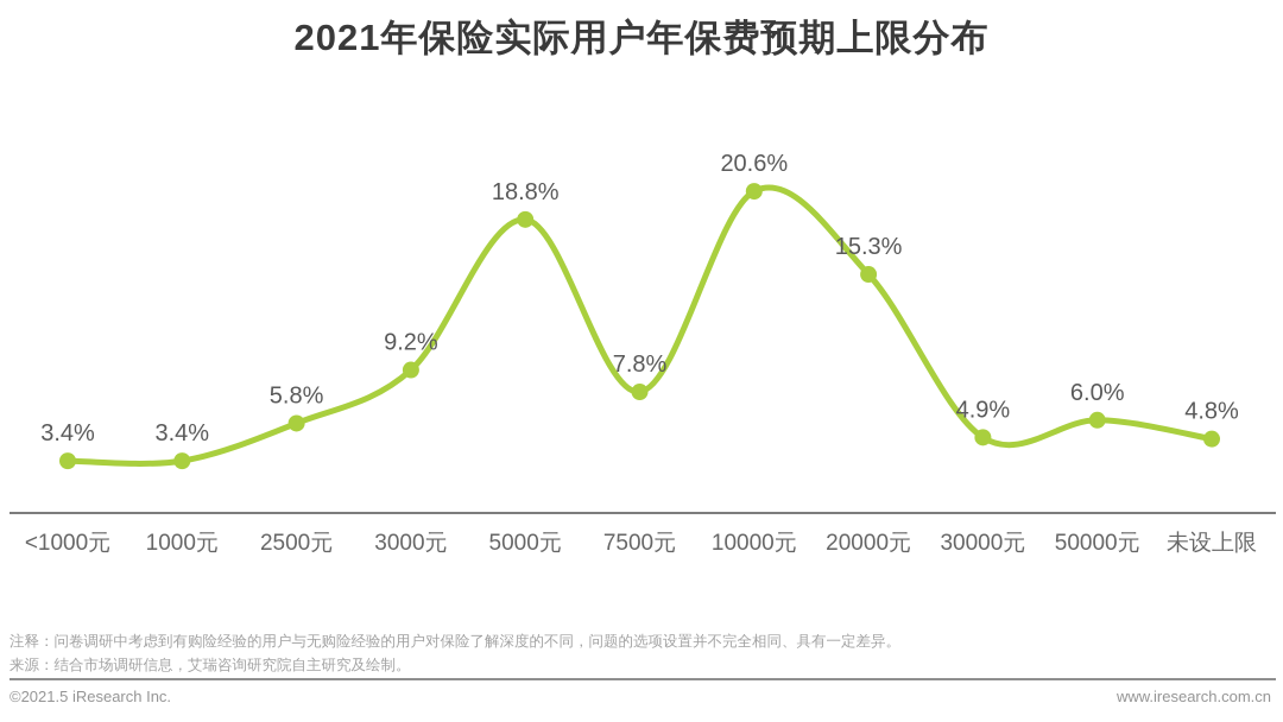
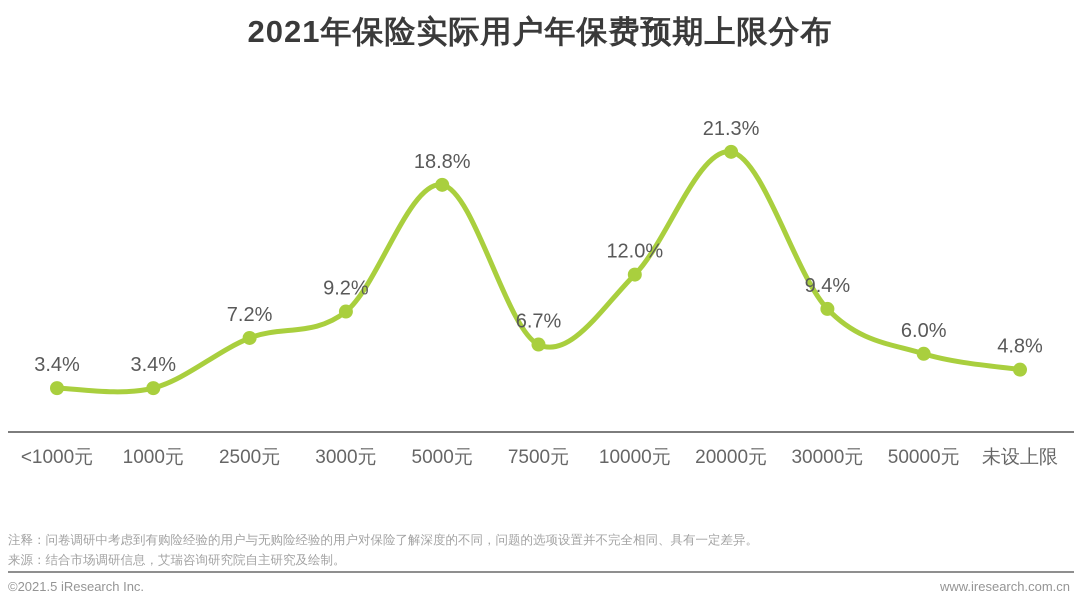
2500元: 5.8% -> 7.2%
7500元: 7.8% -> 6.7%
10000元: 20.6% -> 12.0%
20000元: 15.3% -> 21.3%
30000元: 4.9% -> 9.4%
